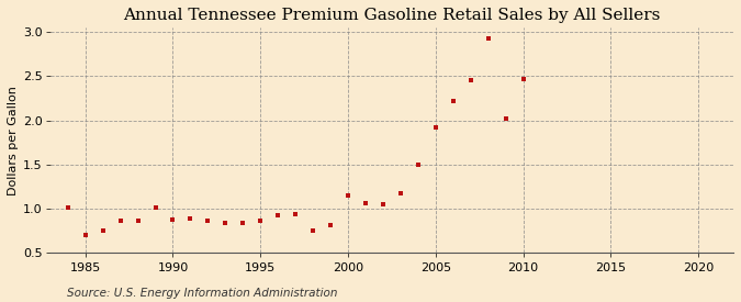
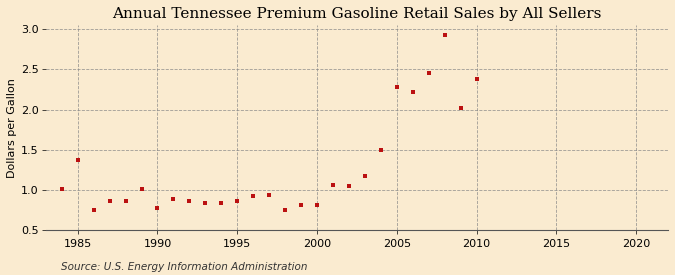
1985: 0.71 -> 1.38
1990: 0.88 -> 0.78
2000: 1.15 -> 0.82
2005: 1.92 -> 2.28
2010: 2.47 -> 2.38
